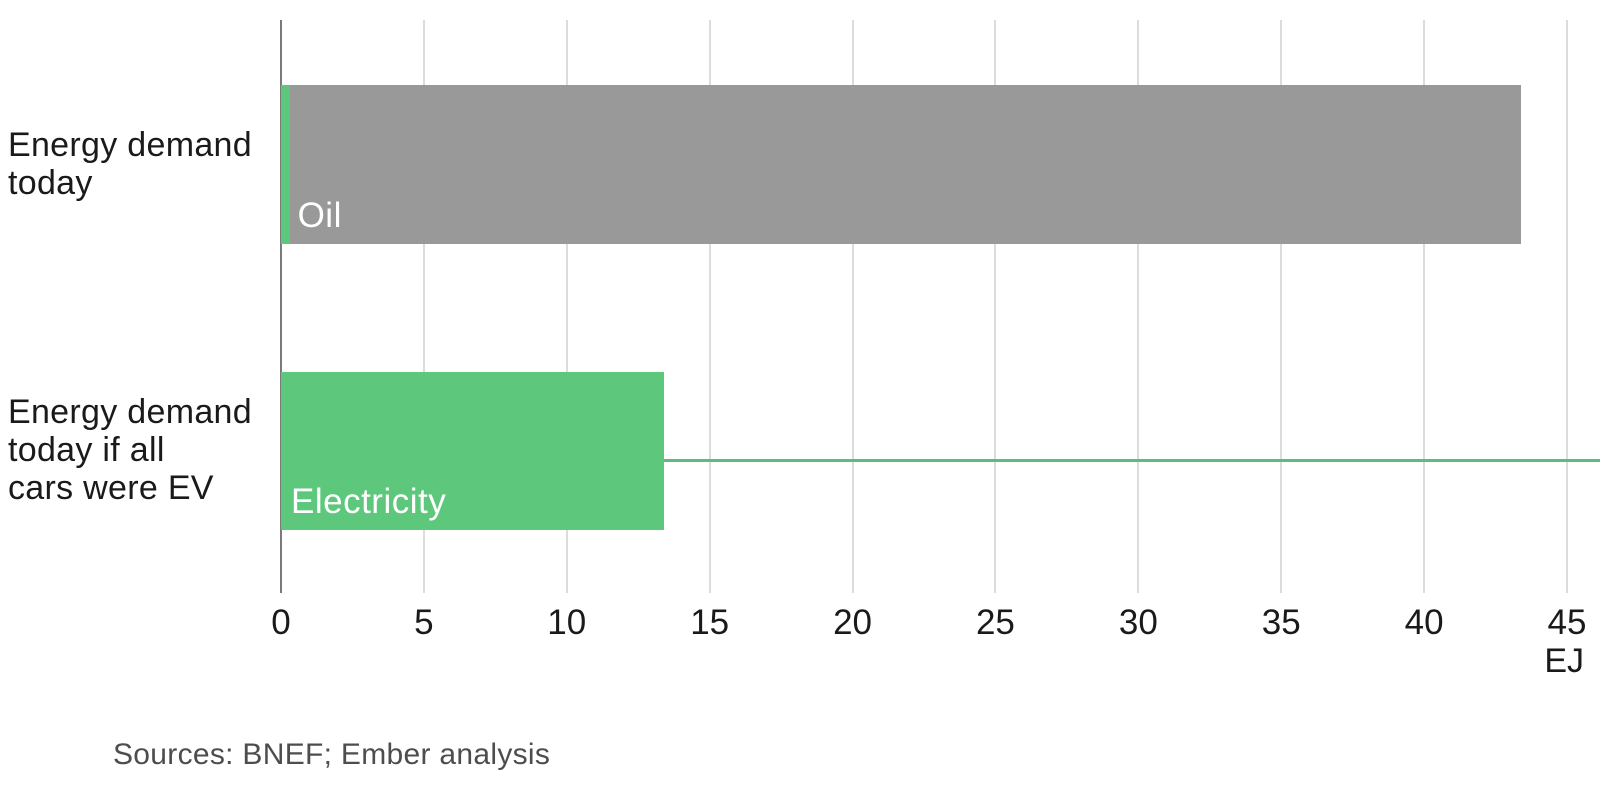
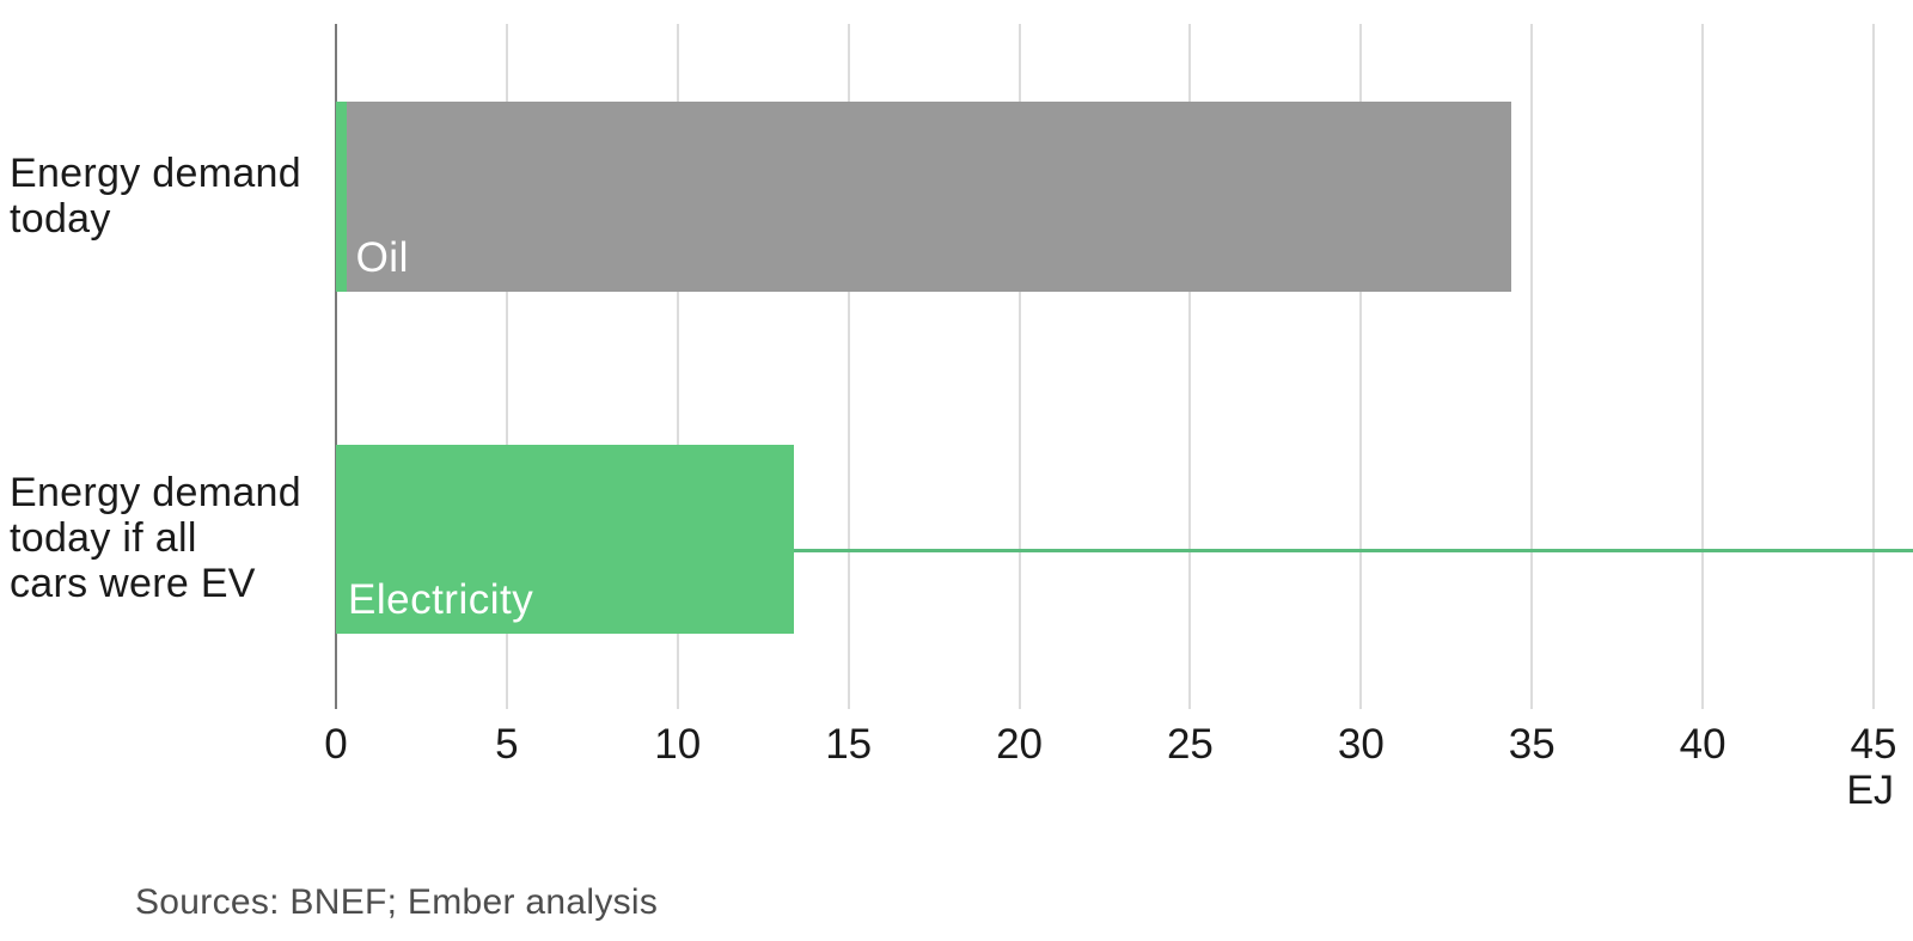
Oil/Energy demand today: 43.1 -> 34.1
